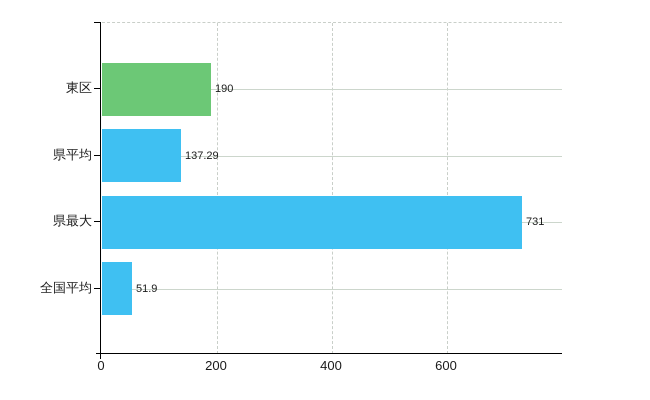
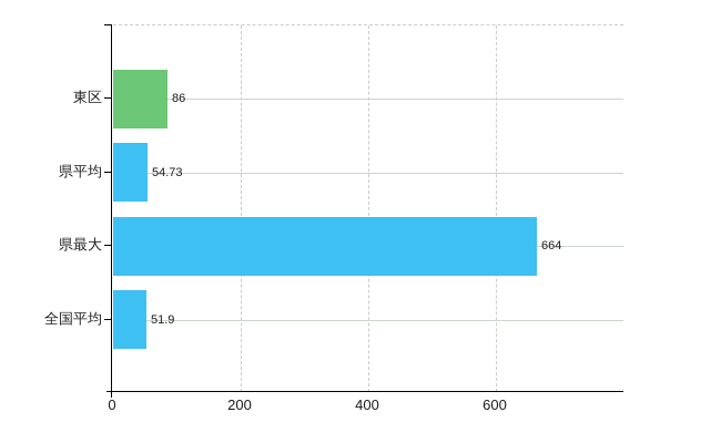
東区: 190 -> 86
県平均: 137.29 -> 54.73
県最大: 731 -> 664
